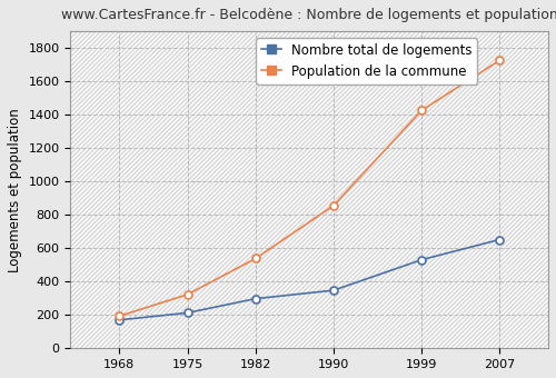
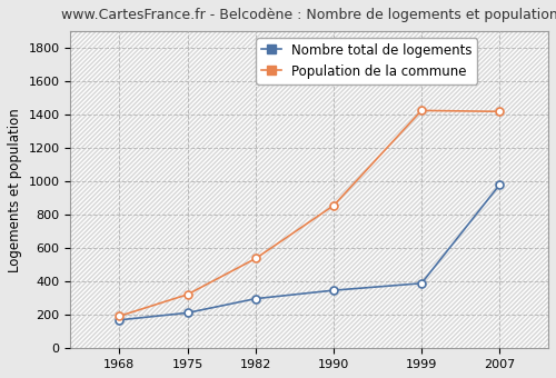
Nombre total de logements/1999: 530 -> 390
Nombre total de logements/2007: 650 -> 980
Population de la commune/2007: 1730 -> 1420
